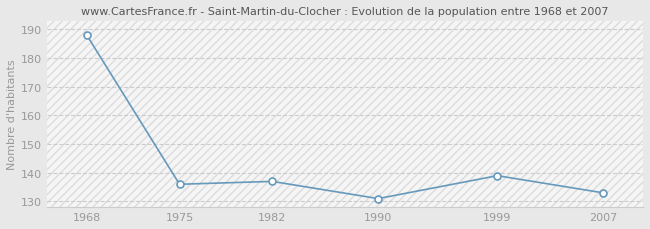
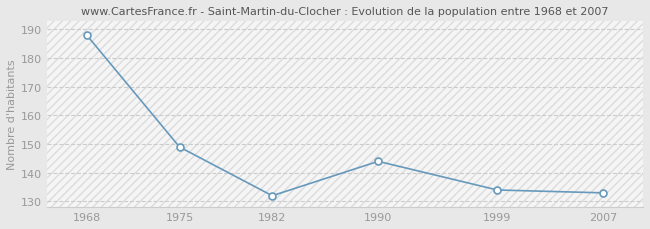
1975: 136 -> 149
1982: 137 -> 132
1990: 131 -> 144
1999: 139 -> 134
